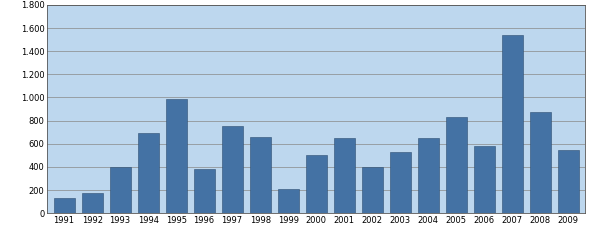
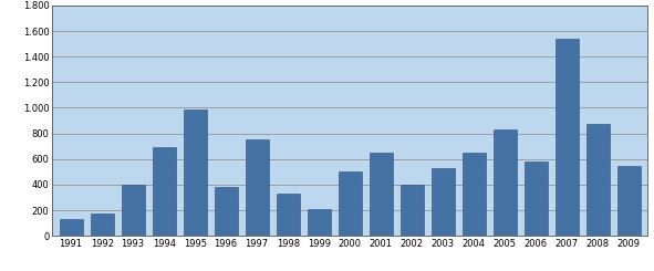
1998: 660 -> 330
